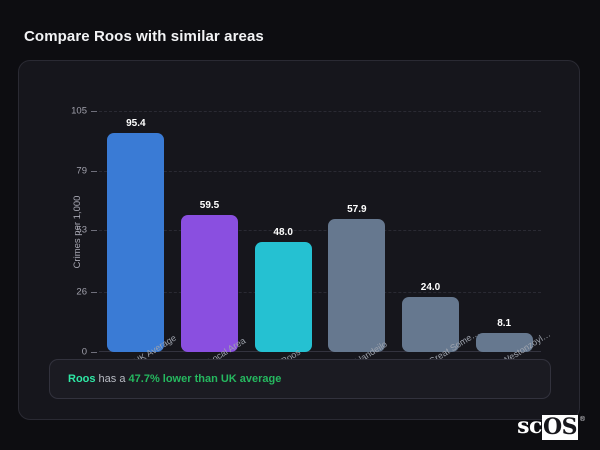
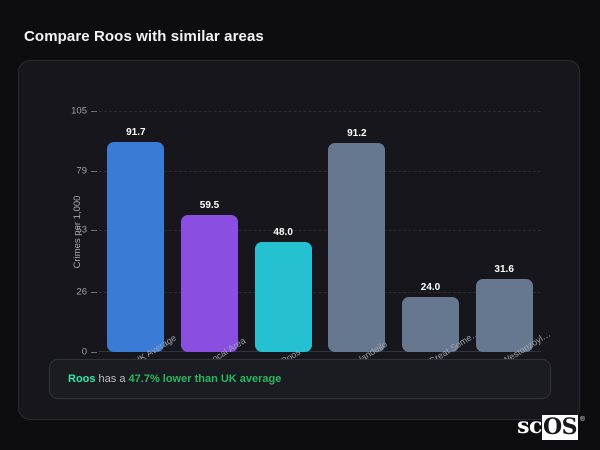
UK Average: 95.4 -> 91.7
Llandeilo: 57.9 -> 91.2
Westonzoyl…: 8.1 -> 31.6
